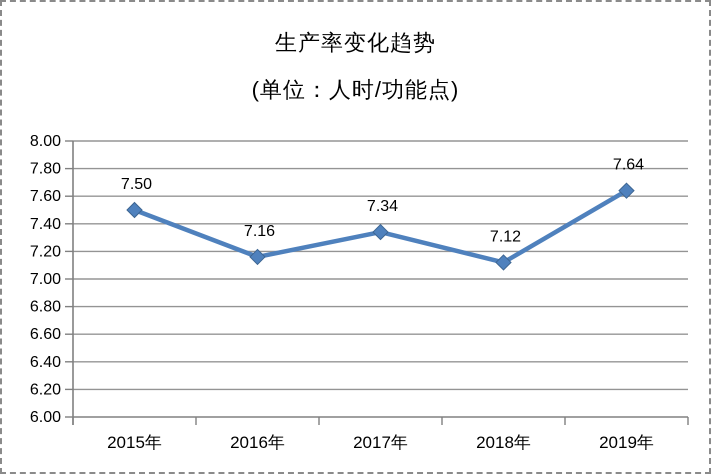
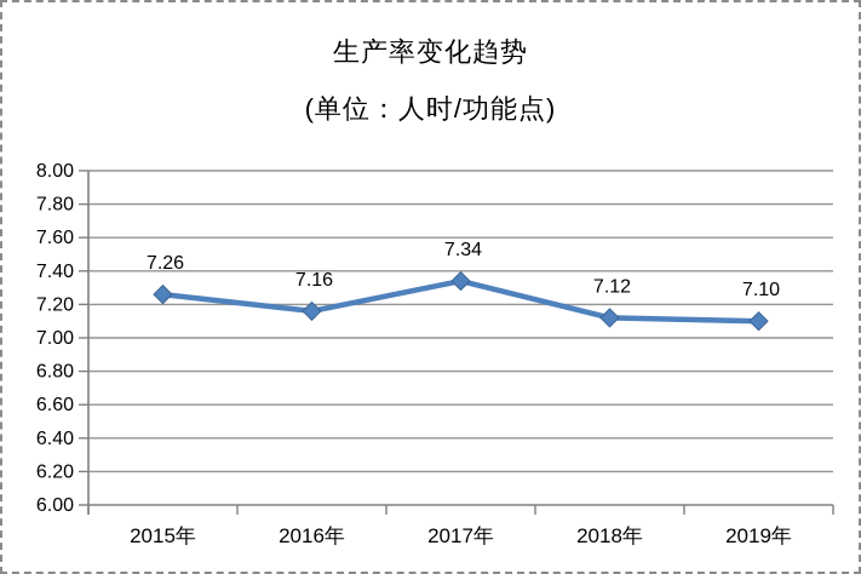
2015年: 7.50 -> 7.26
2019年: 7.64 -> 7.10
